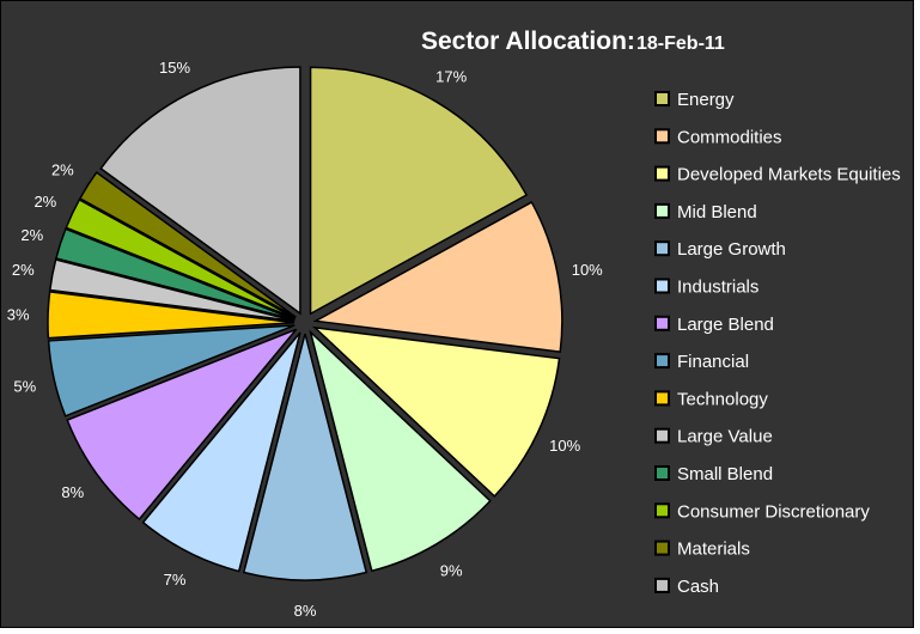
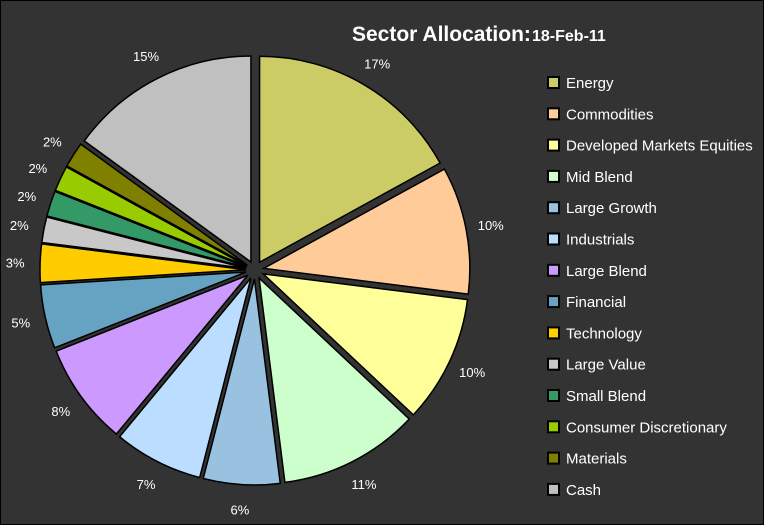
Mid Blend: 9% -> 11%
Large Growth: 8% -> 6%
